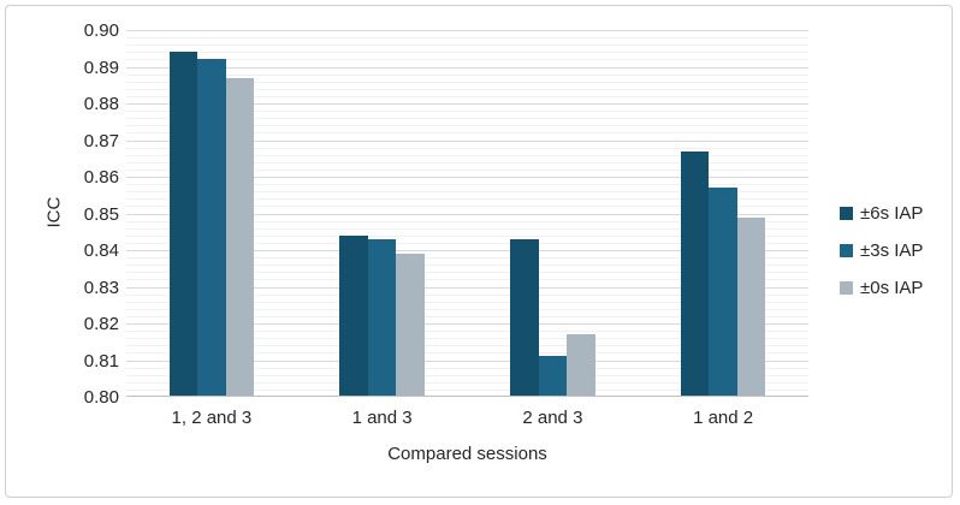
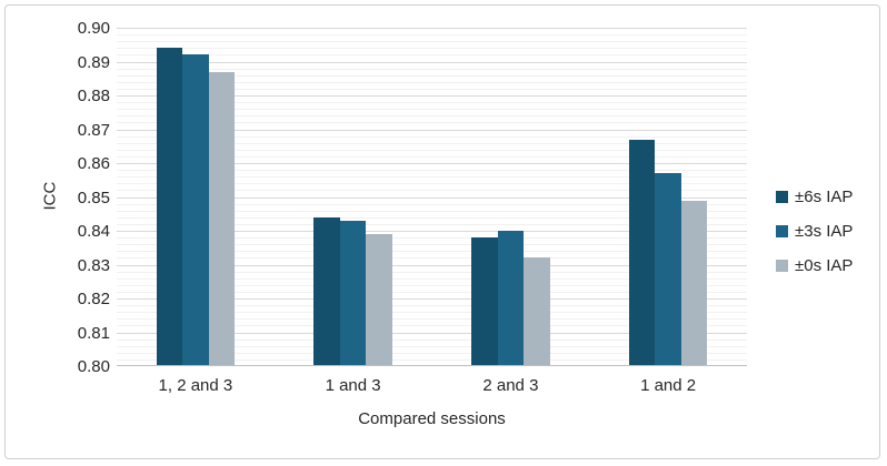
±6s IAP/2 and 3: 0.843 -> 0.838
±3s IAP/2 and 3: 0.811 -> 0.840
±0s IAP/2 and 3: 0.817 -> 0.832
